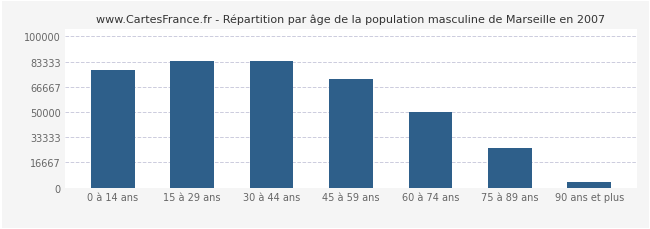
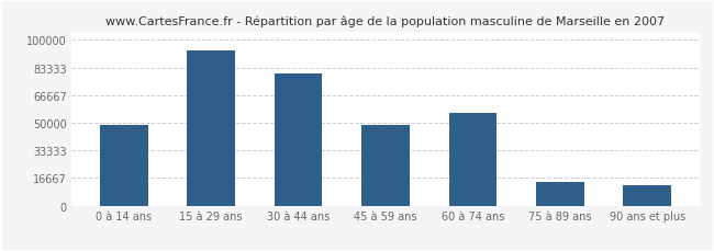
0 à 14 ans: 78000 -> 49000
15 à 29 ans: 84000 -> 94000
30 à 44 ans: 84000 -> 80000
45 à 59 ans: 72000 -> 49000
60 à 74 ans: 50000 -> 56000
75 à 89 ans: 26000 -> 14000
90 ans et plus: 4000 -> 12000
